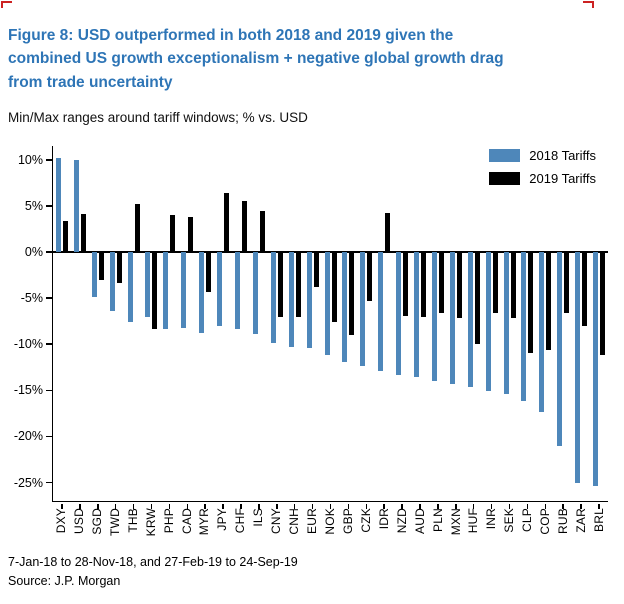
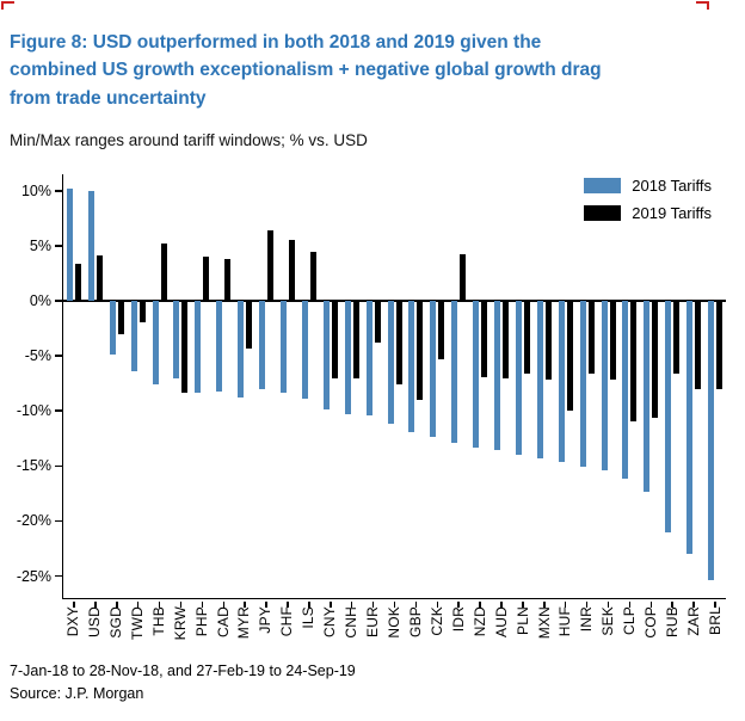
2019 Tariffs/TWD: -3% -> -2%
2018 Tariffs/ZAR: -25% -> -23%
2019 Tariffs/BRL: -11% -> -8%
